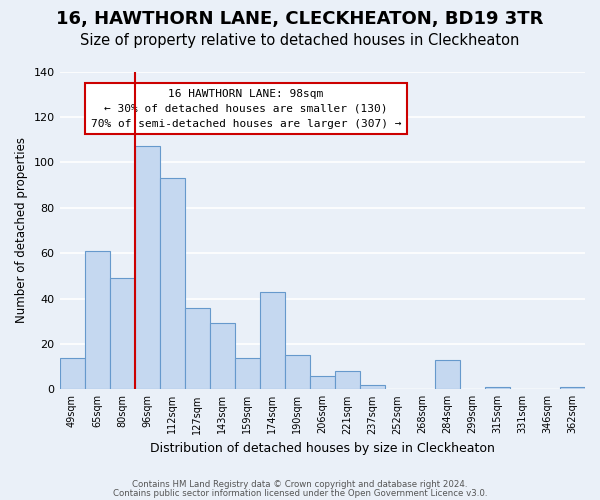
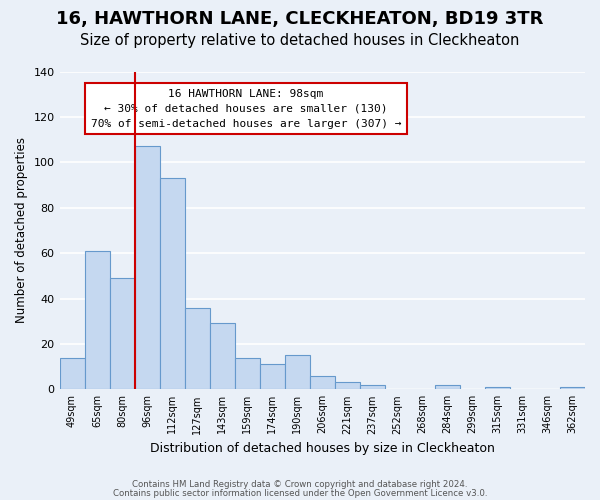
174sqm: 43 -> 11
221sqm: 8 -> 3
284sqm: 13 -> 2
